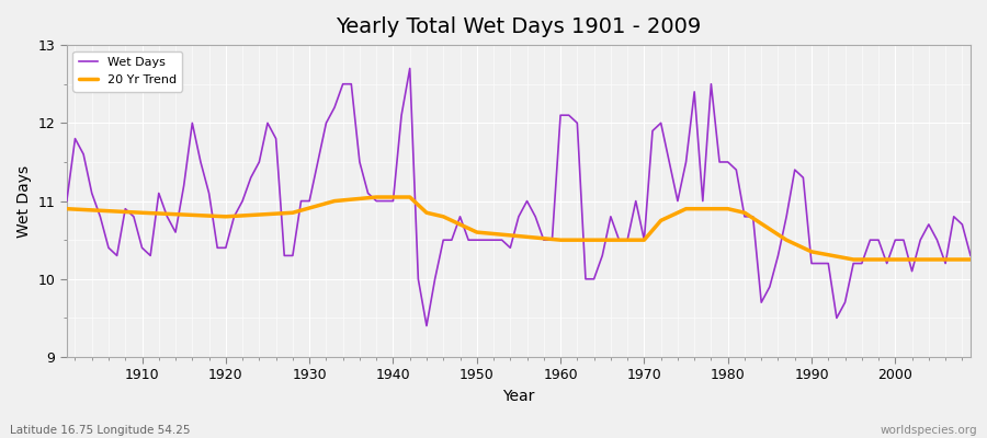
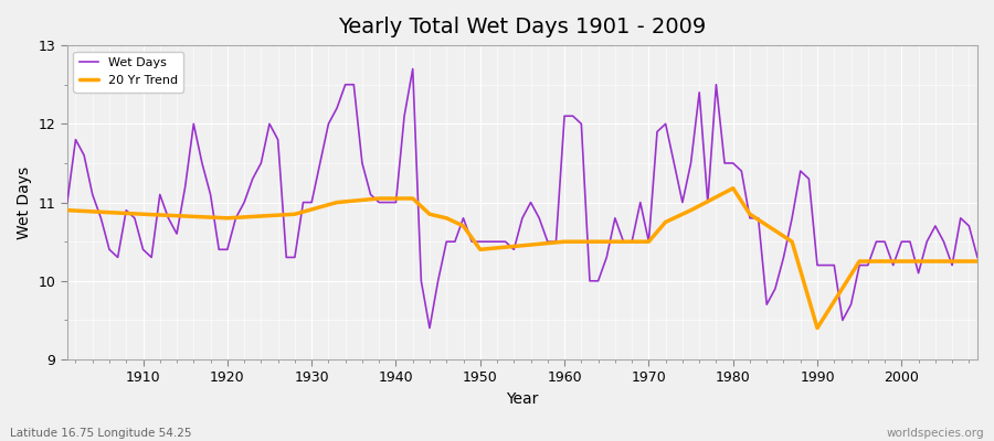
20 Yr Trend/1950: 10.60 -> 10.40
20 Yr Trend/1980: 10.90 -> 11.18
20 Yr Trend/1990: 10.35 -> 9.40
